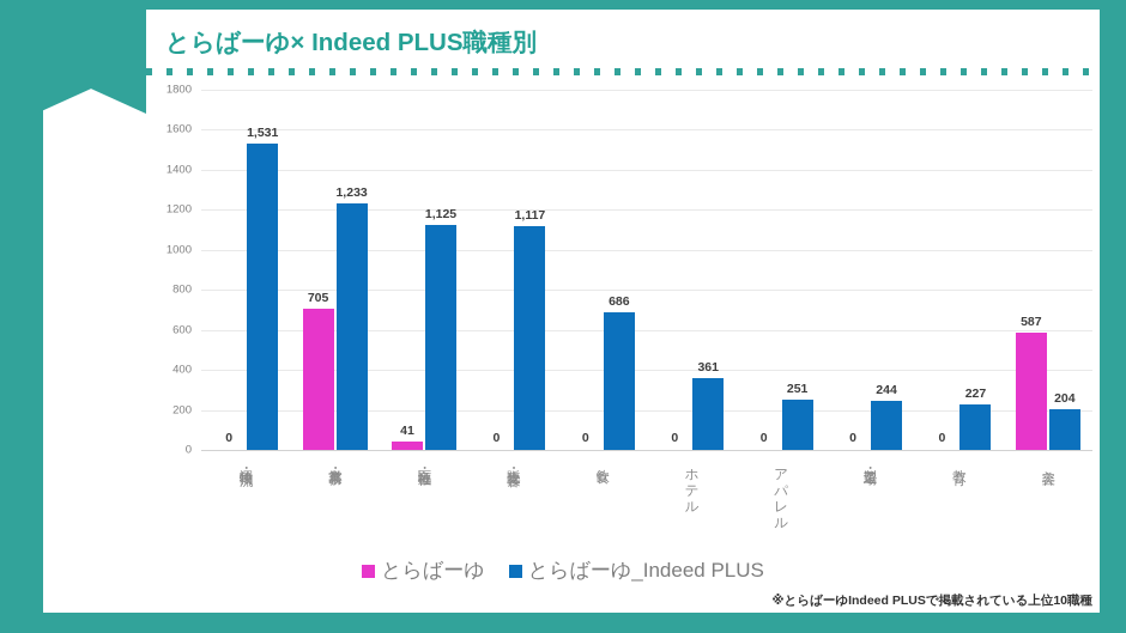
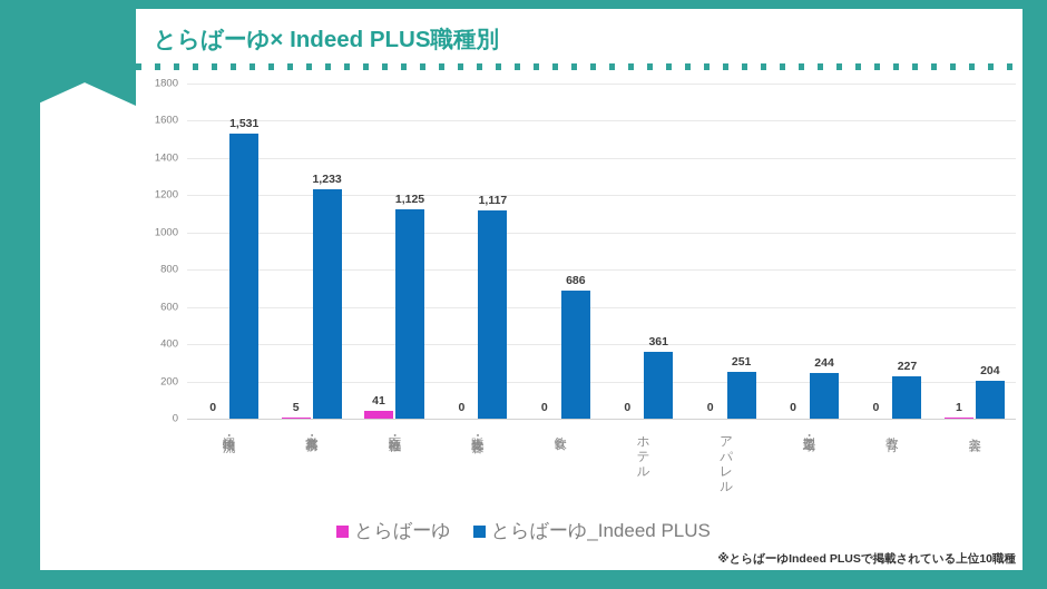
とらばーゆ/営業・事務: 705 -> 5
とらばーゆ/美容: 587 -> 1
